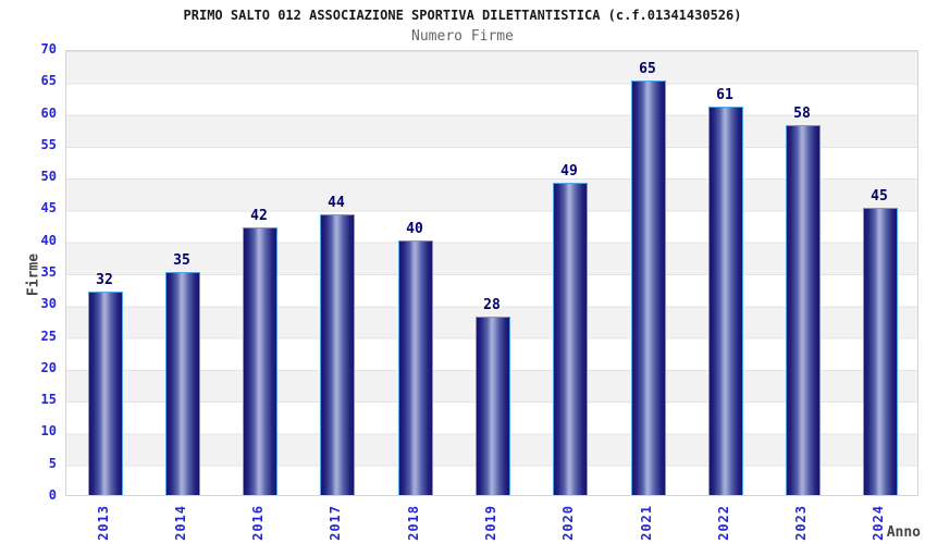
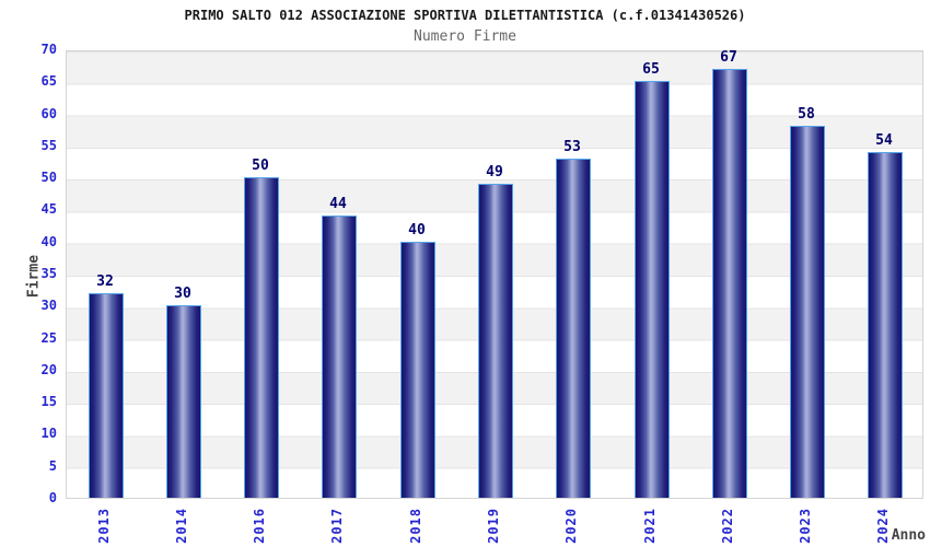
2014: 35 -> 30
2016: 42 -> 50
2019: 28 -> 49
2020: 49 -> 53
2022: 61 -> 67
2024: 45 -> 54
